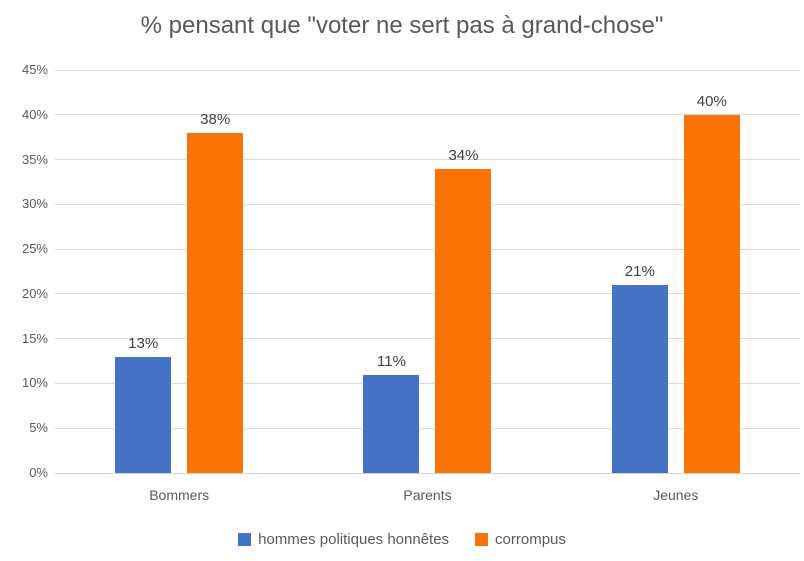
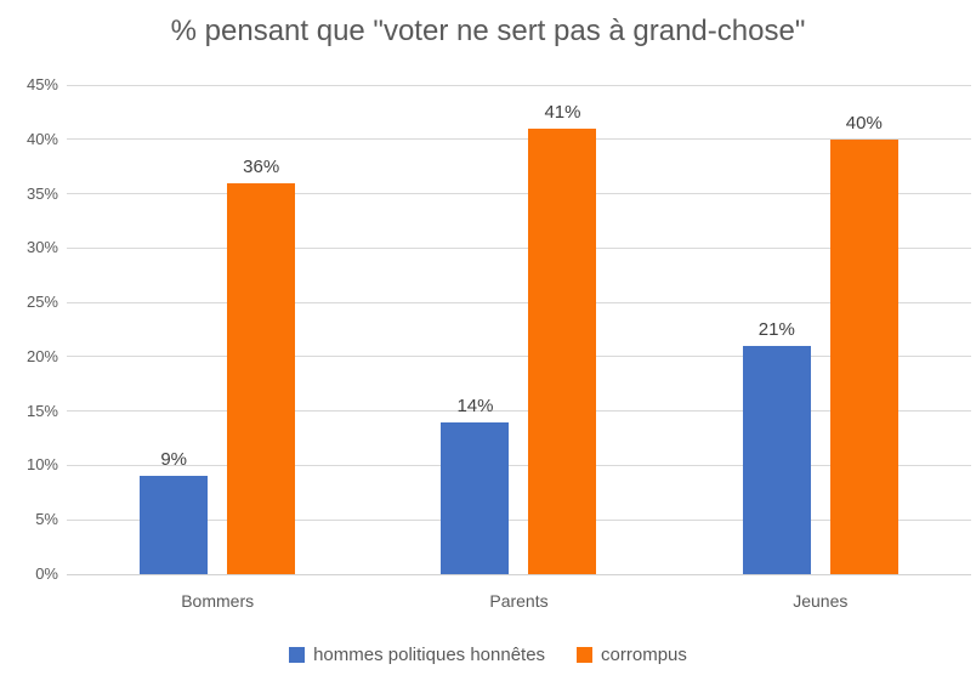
hommes politiques honnêtes/Bommers: 13% -> 9%
corrompus/Bommers: 38% -> 36%
hommes politiques honnêtes/Parents: 11% -> 14%
corrompus/Parents: 34% -> 41%
